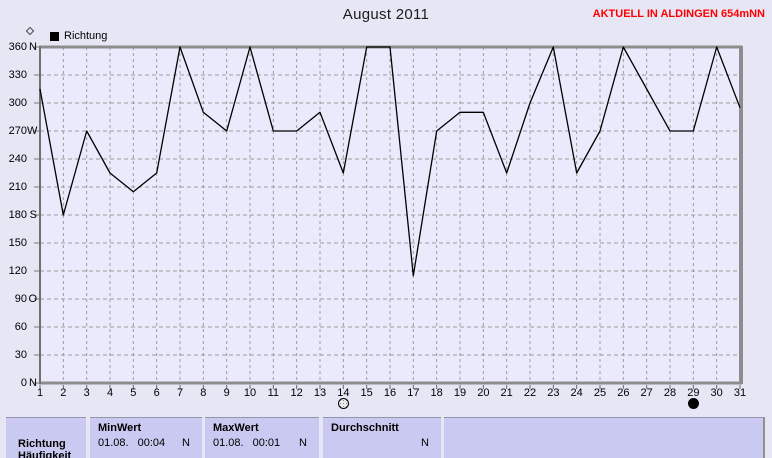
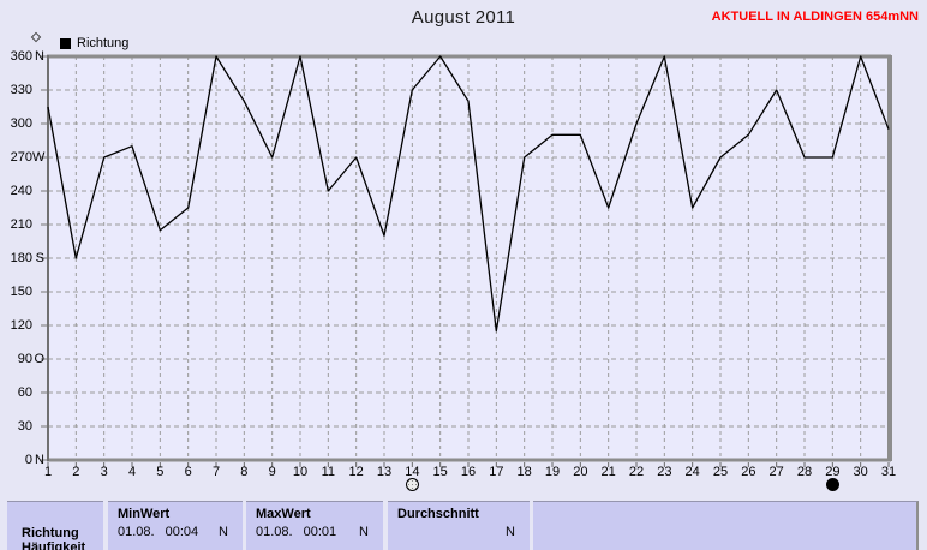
4: 220 -> 280
8: 290 -> 320
11: 270 -> 240
13: 290 -> 200
14: 220 -> 330
16: 360 -> 320
26: 360 -> 290
27: 320 -> 330
